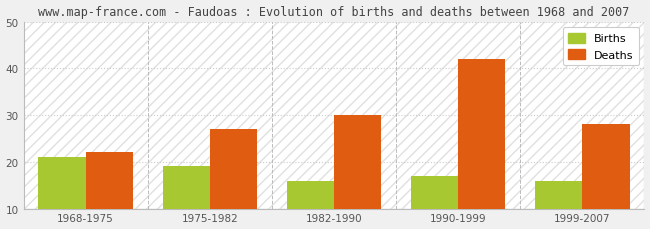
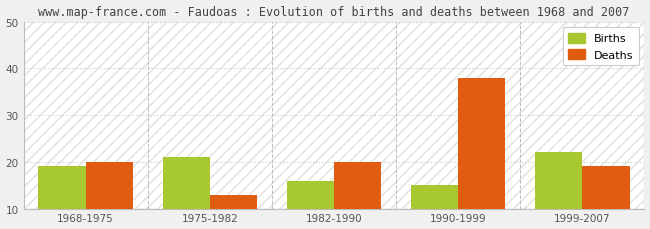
Births/1968-1975: 21 -> 19
Deaths/1968-1975: 22 -> 20
Births/1975-1982: 19 -> 21
Deaths/1975-1982: 27 -> 13
Deaths/1982-1990: 30 -> 20
Births/1990-1999: 17 -> 15
Deaths/1990-1999: 42 -> 38
Births/1999-2007: 16 -> 22
Deaths/1999-2007: 28 -> 19
